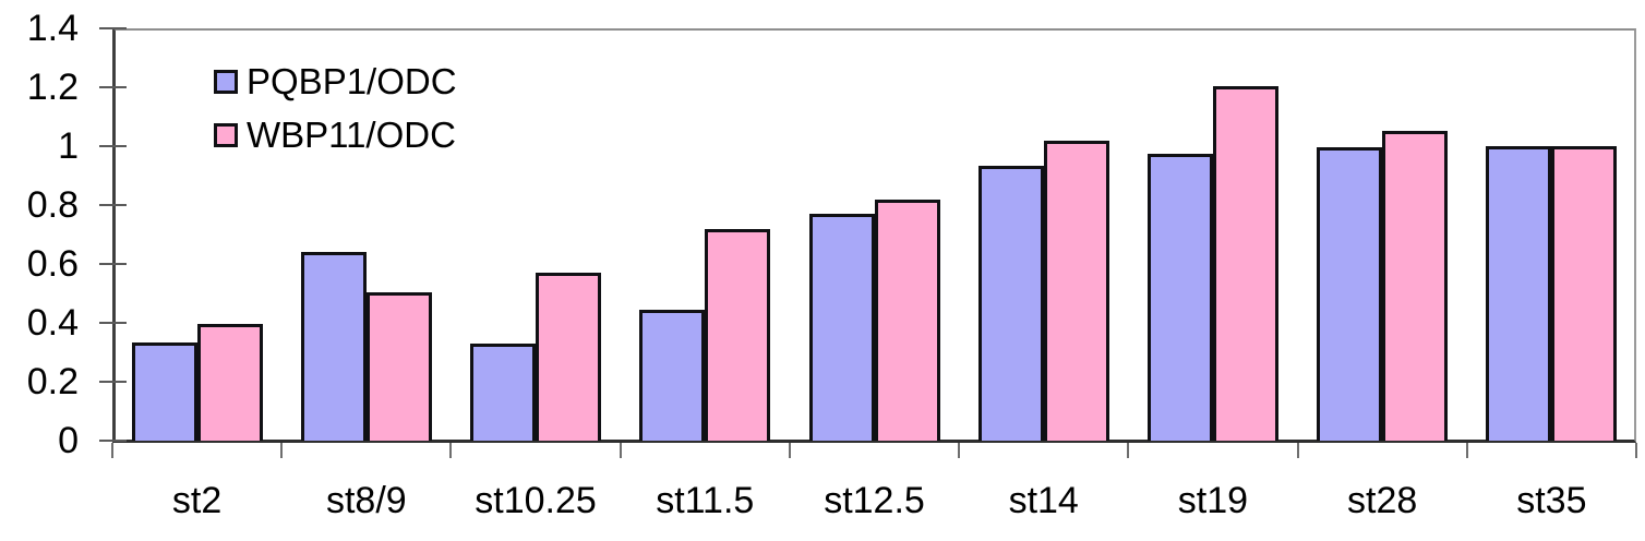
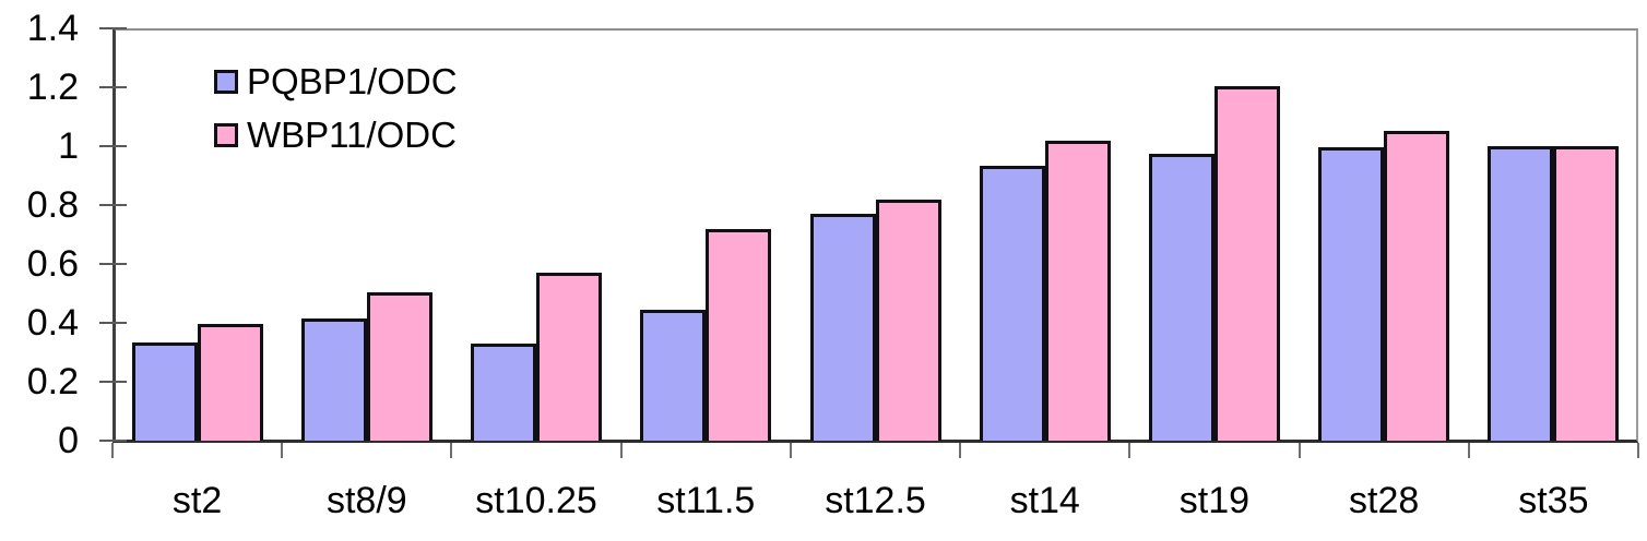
PQBP1/ODC/st8/9: 0.64 -> 0.41
